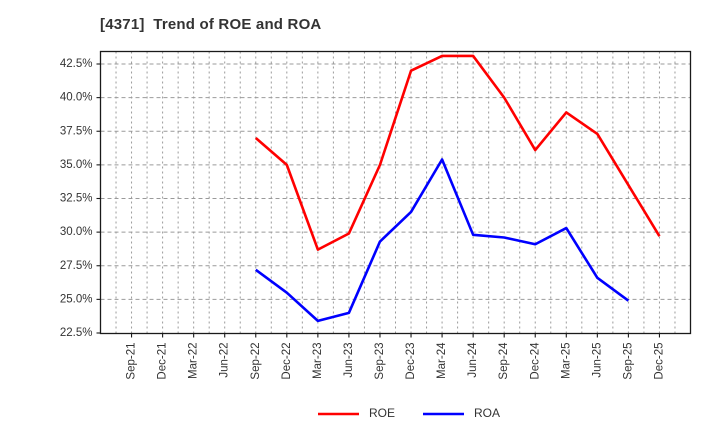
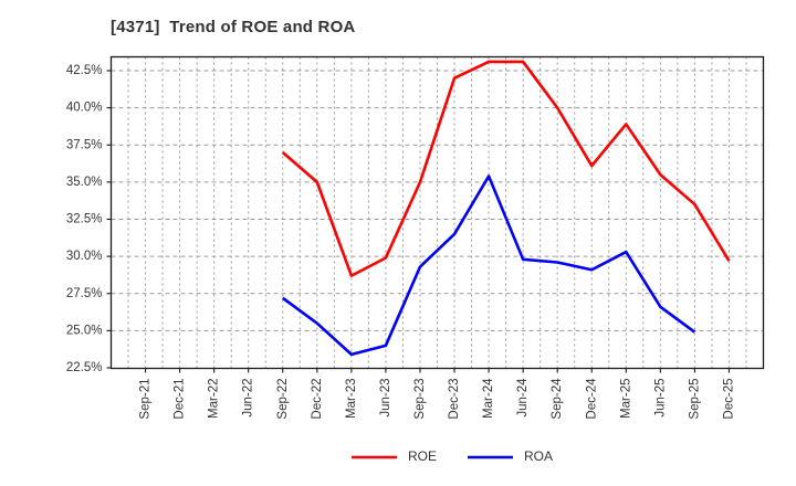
ROE/Jun-25: 37.3% -> 35.5%
